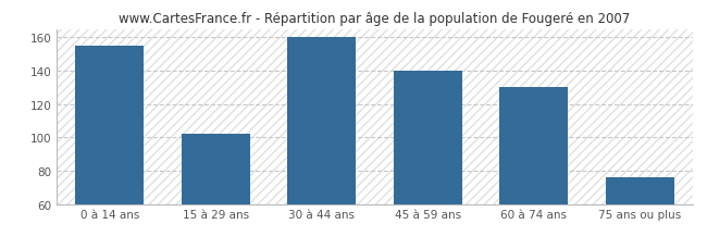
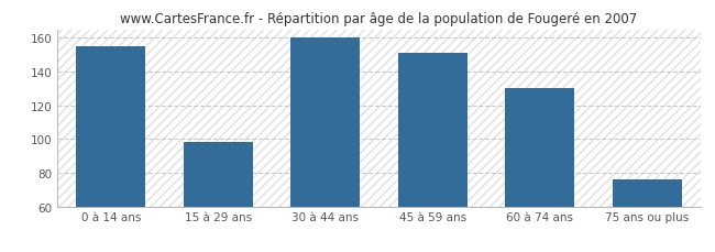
15 à 29 ans: 102 -> 98
45 à 59 ans: 140 -> 151
